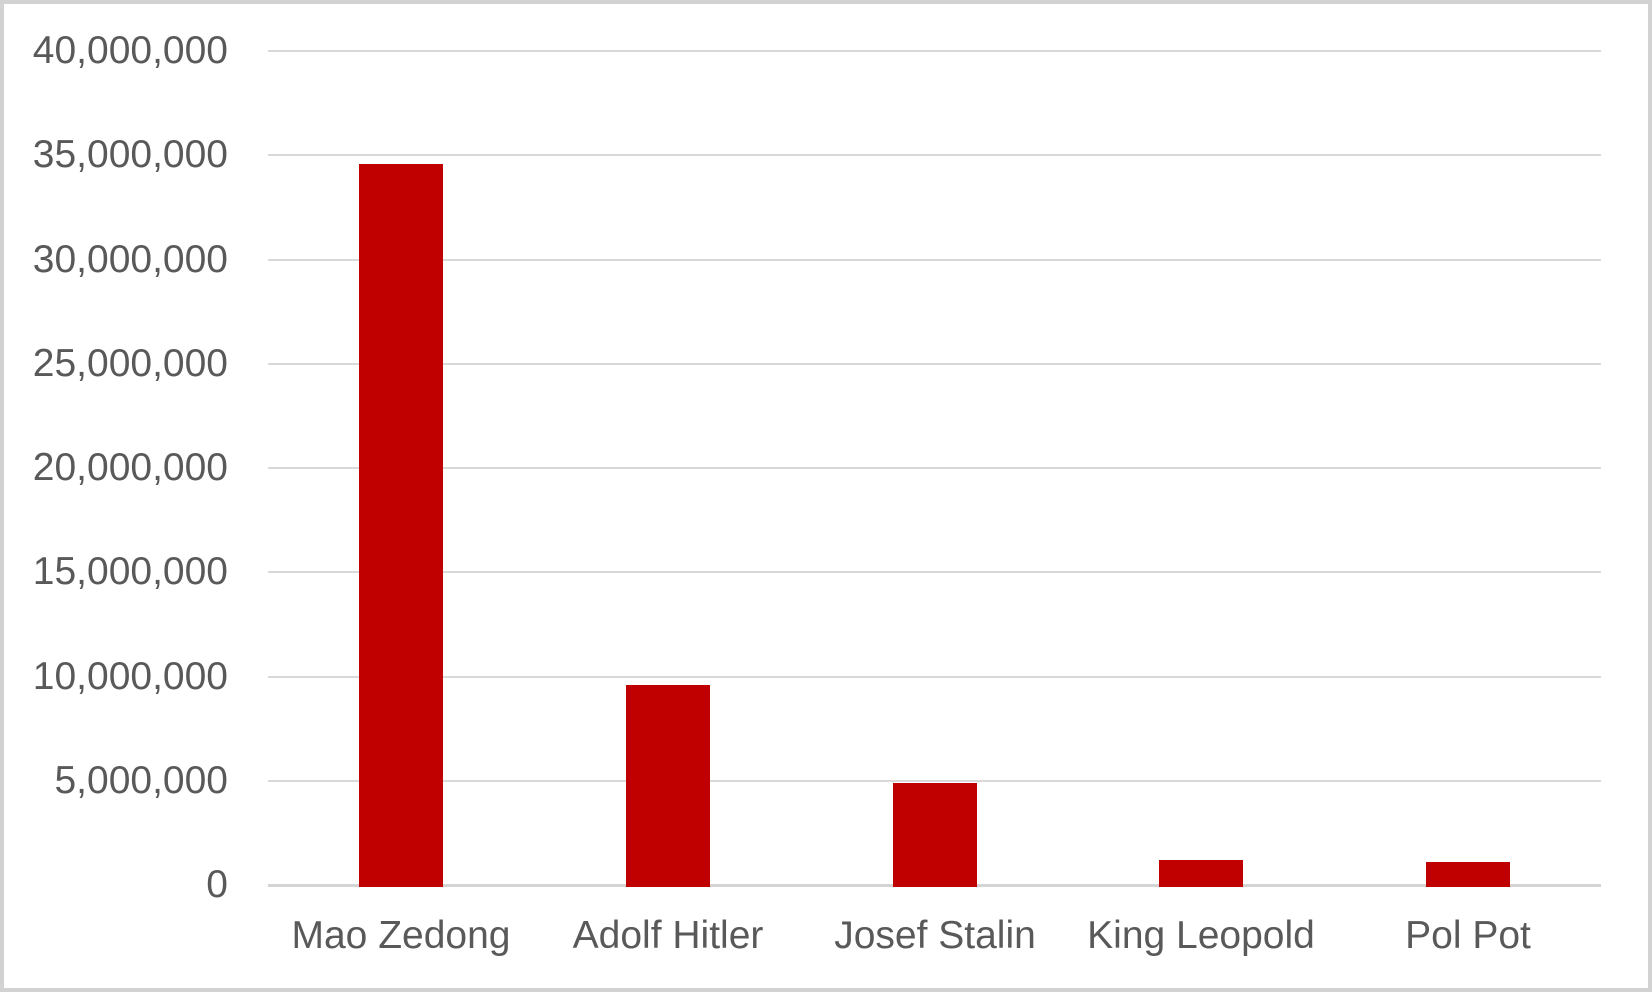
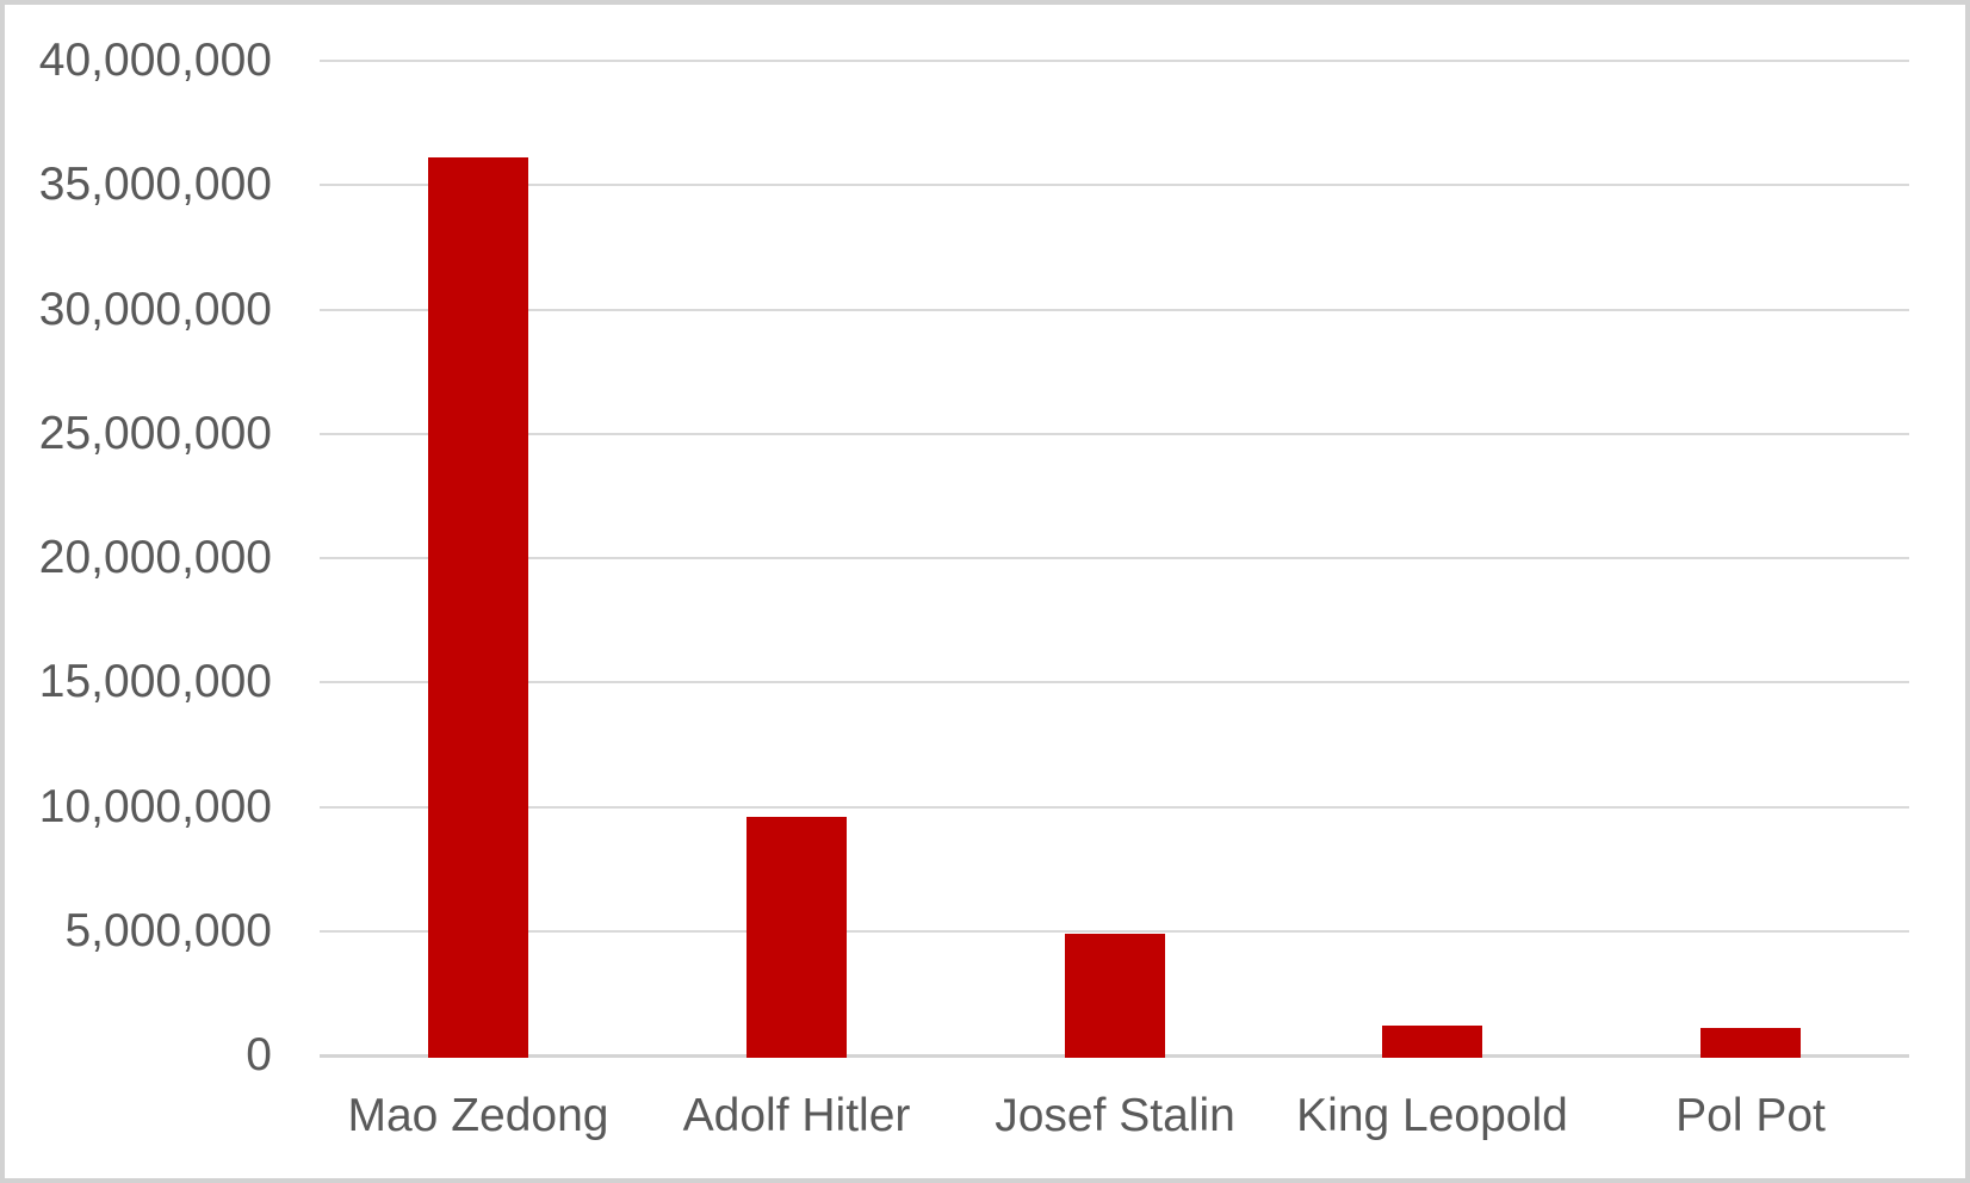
Mao Zedong: 34700000 -> 36200000
